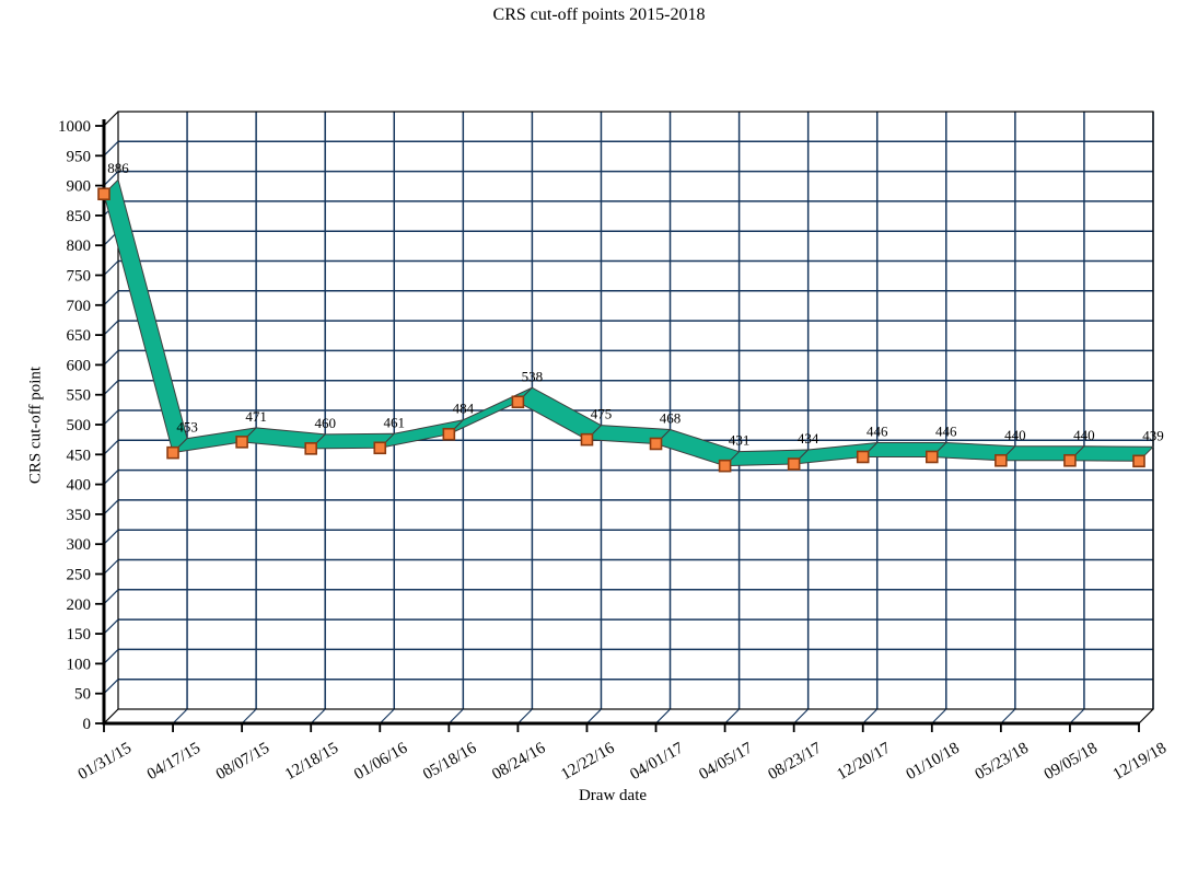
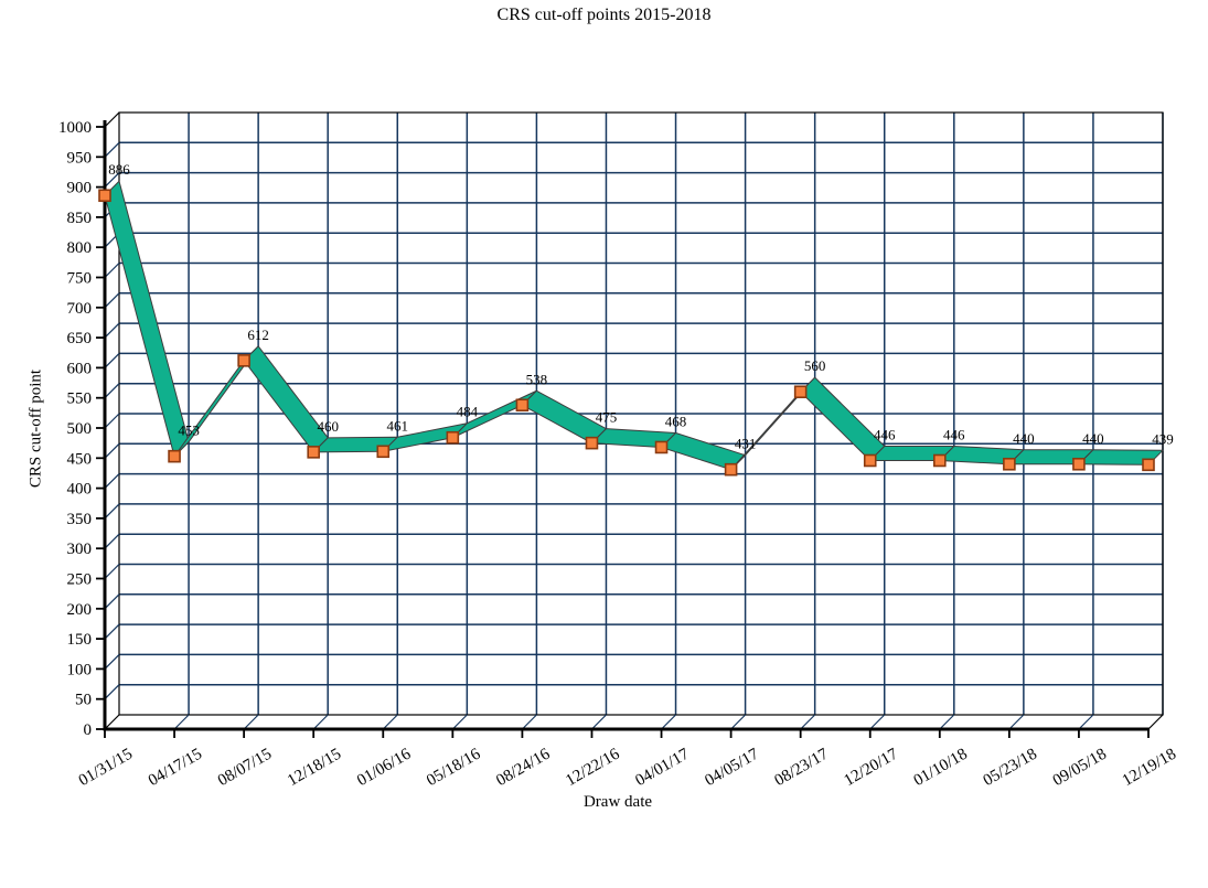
08/07/15: 471 -> 612
08/23/17: 434 -> 560
